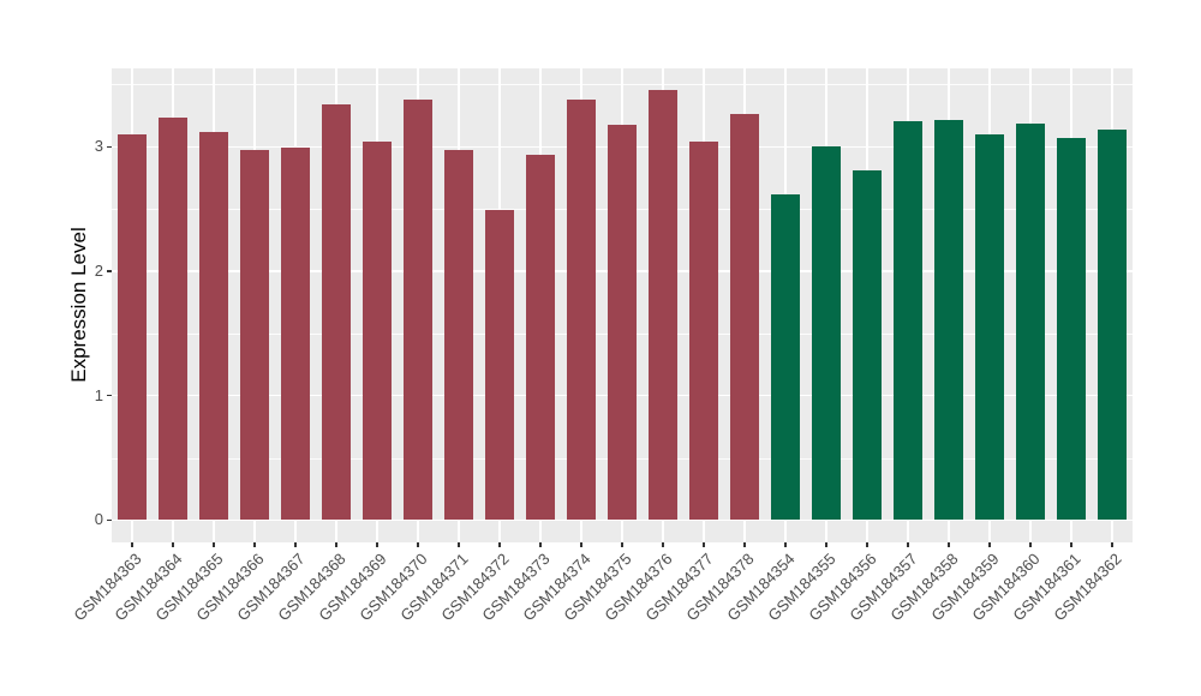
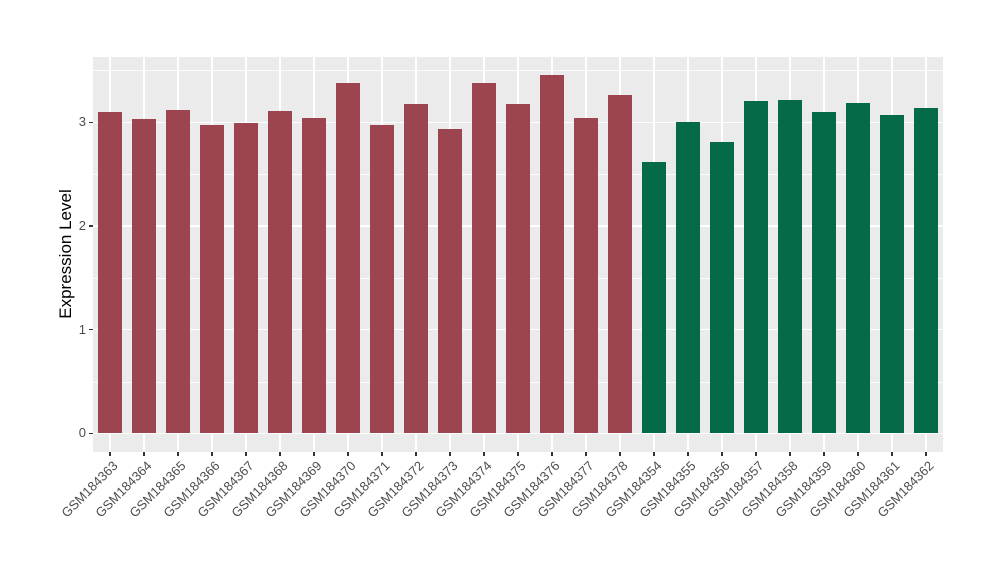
GSM184364: 3.23 -> 3.03
GSM184368: 3.34 -> 3.11
GSM184372: 2.49 -> 3.18
